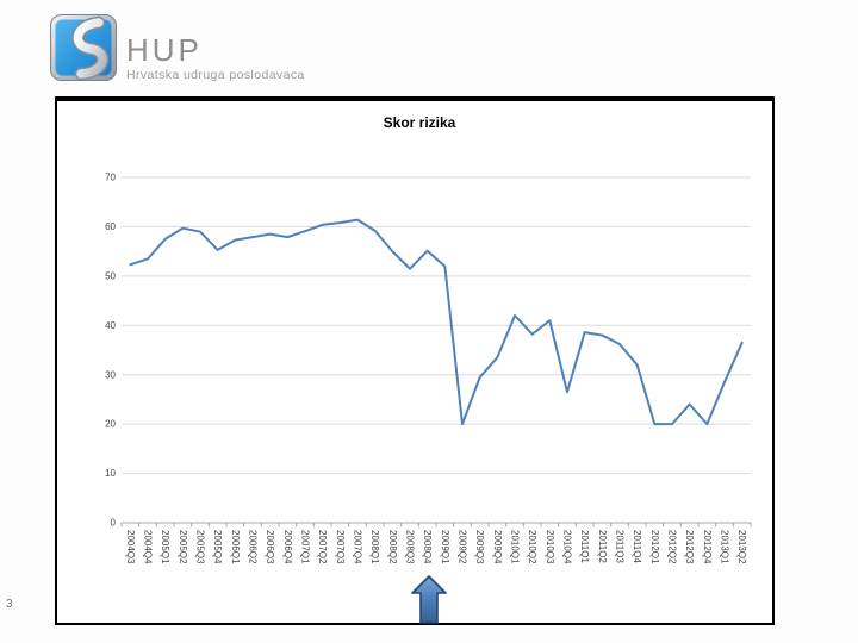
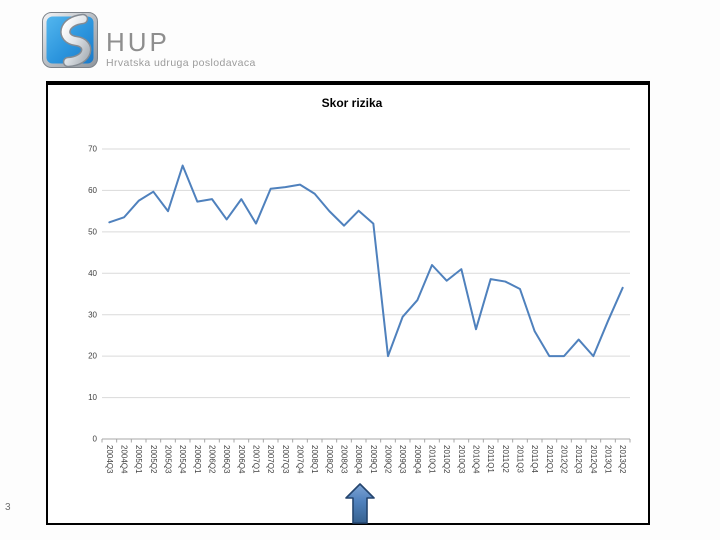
2005Q3: 59 -> 55
2005Q4: 55 -> 66
2006Q3: 58 -> 53
2007Q1: 59 -> 52
2011Q4: 32 -> 26
